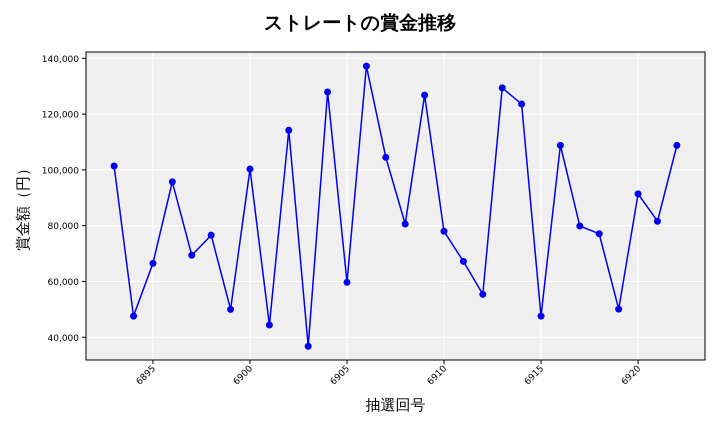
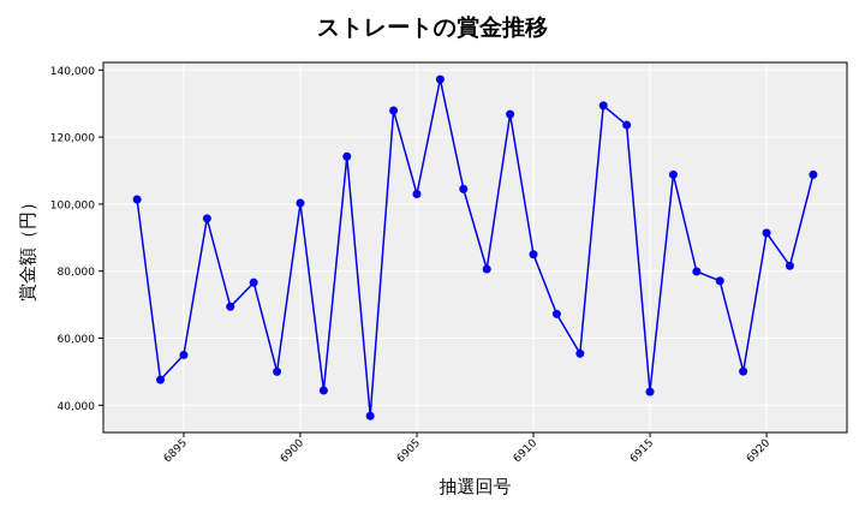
6895: 66000 -> 55000
6905: 60000 -> 103000
6910: 78000 -> 85000
6915: 48000 -> 44000
